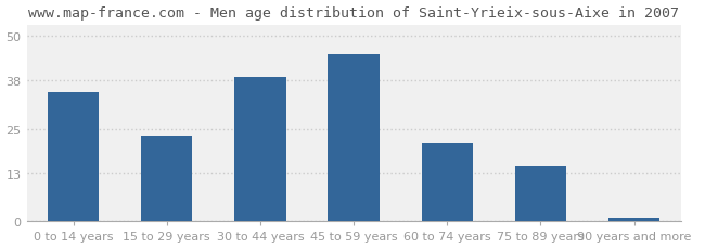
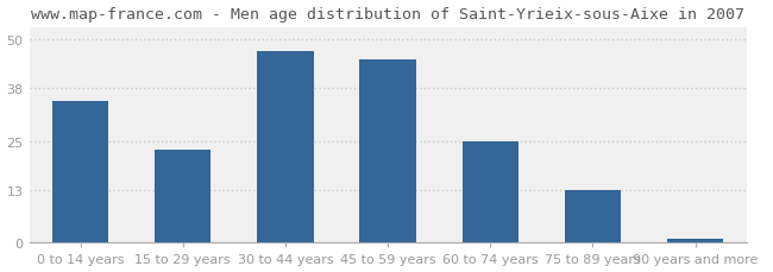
30 to 44 years: 39 -> 47
60 to 74 years: 21 -> 25
75 to 89 years: 15 -> 13
